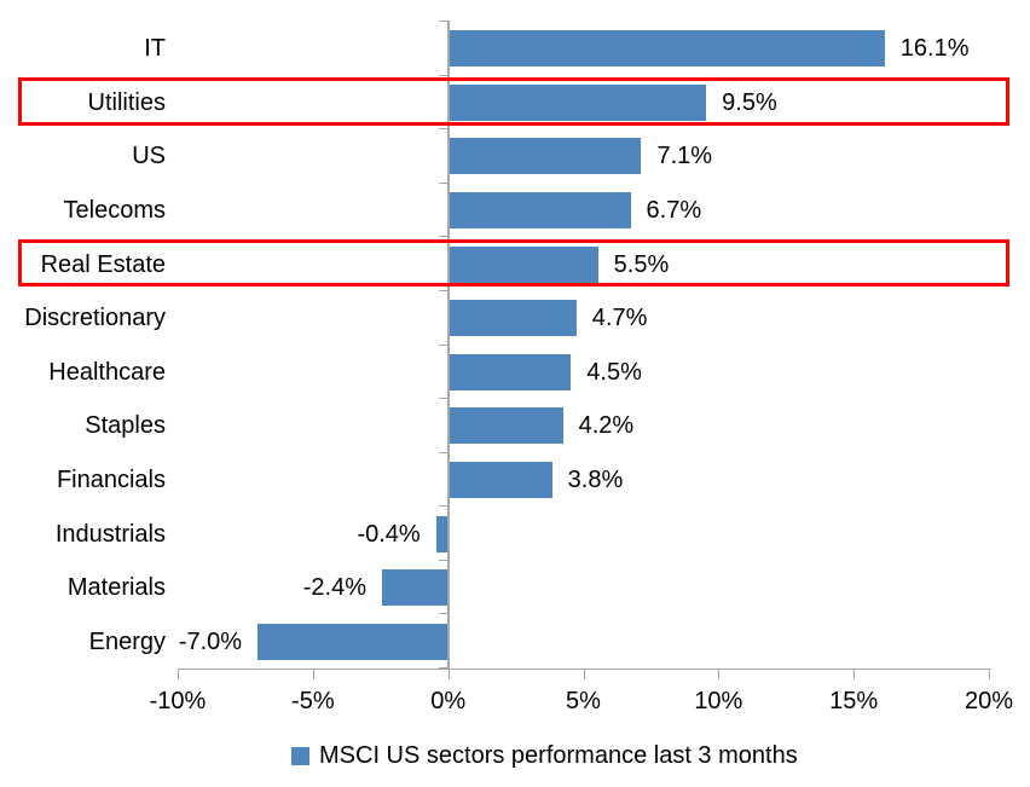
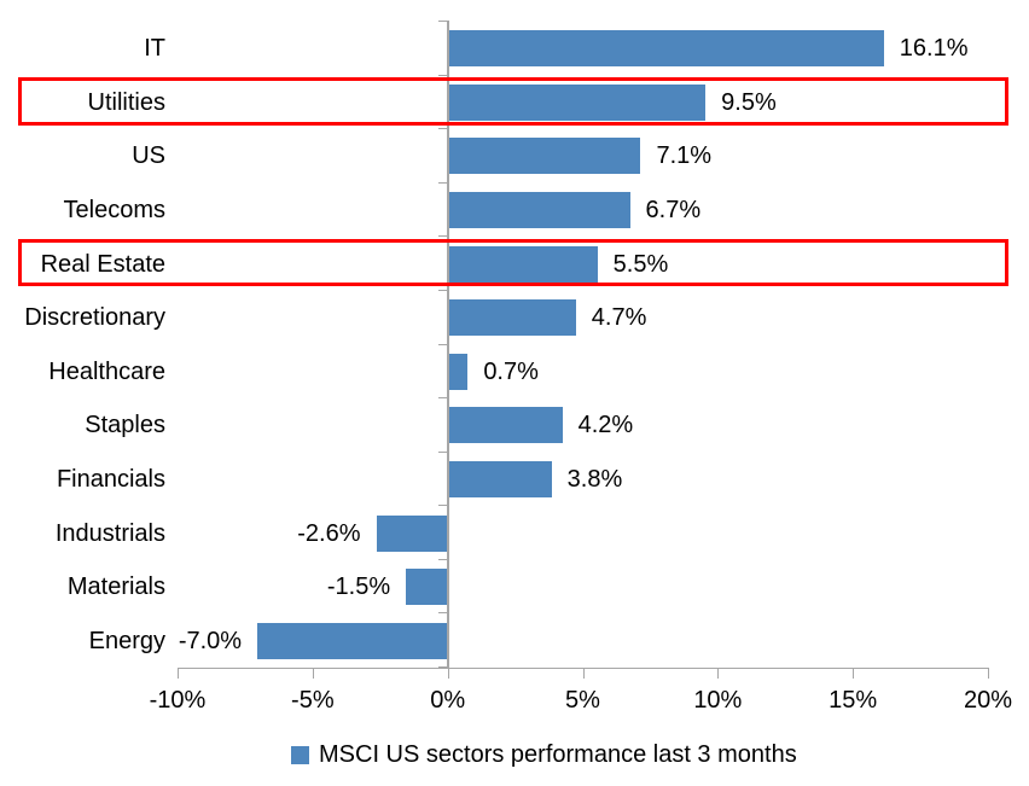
Healthcare: 4.5% -> 0.7%
Industrials: -0.4% -> -2.6%
Materials: -2.4% -> -1.5%
